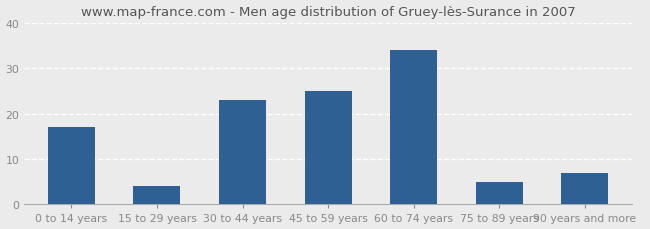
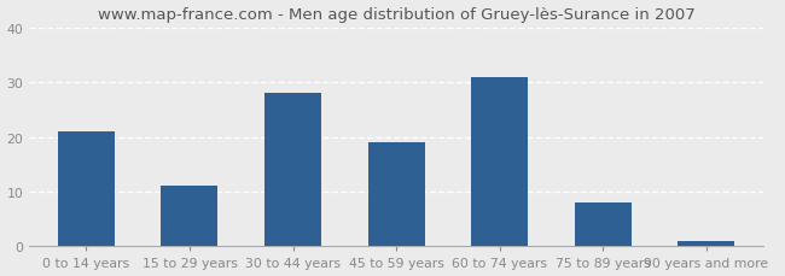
0 to 14 years: 17 -> 21
15 to 29 years: 4 -> 11
30 to 44 years: 23 -> 28
45 to 59 years: 25 -> 19
60 to 74 years: 34 -> 31
75 to 89 years: 5 -> 8
90 years and more: 7 -> 1
